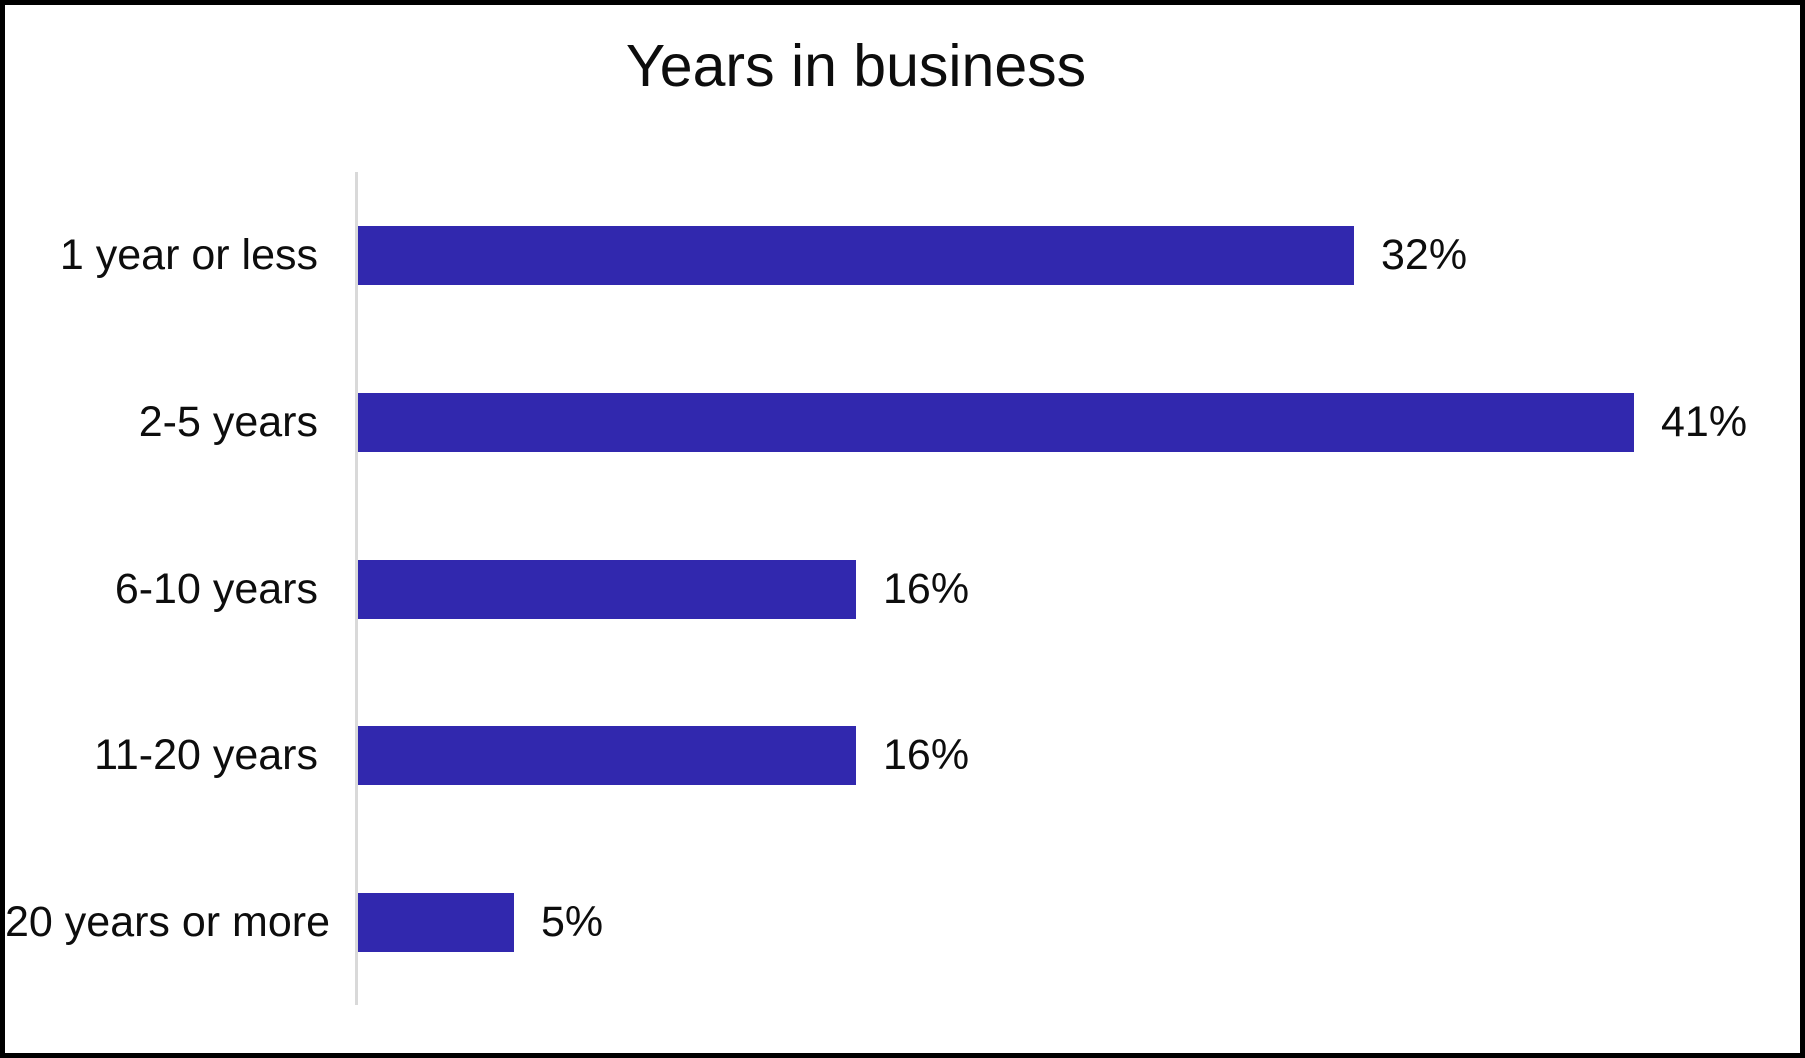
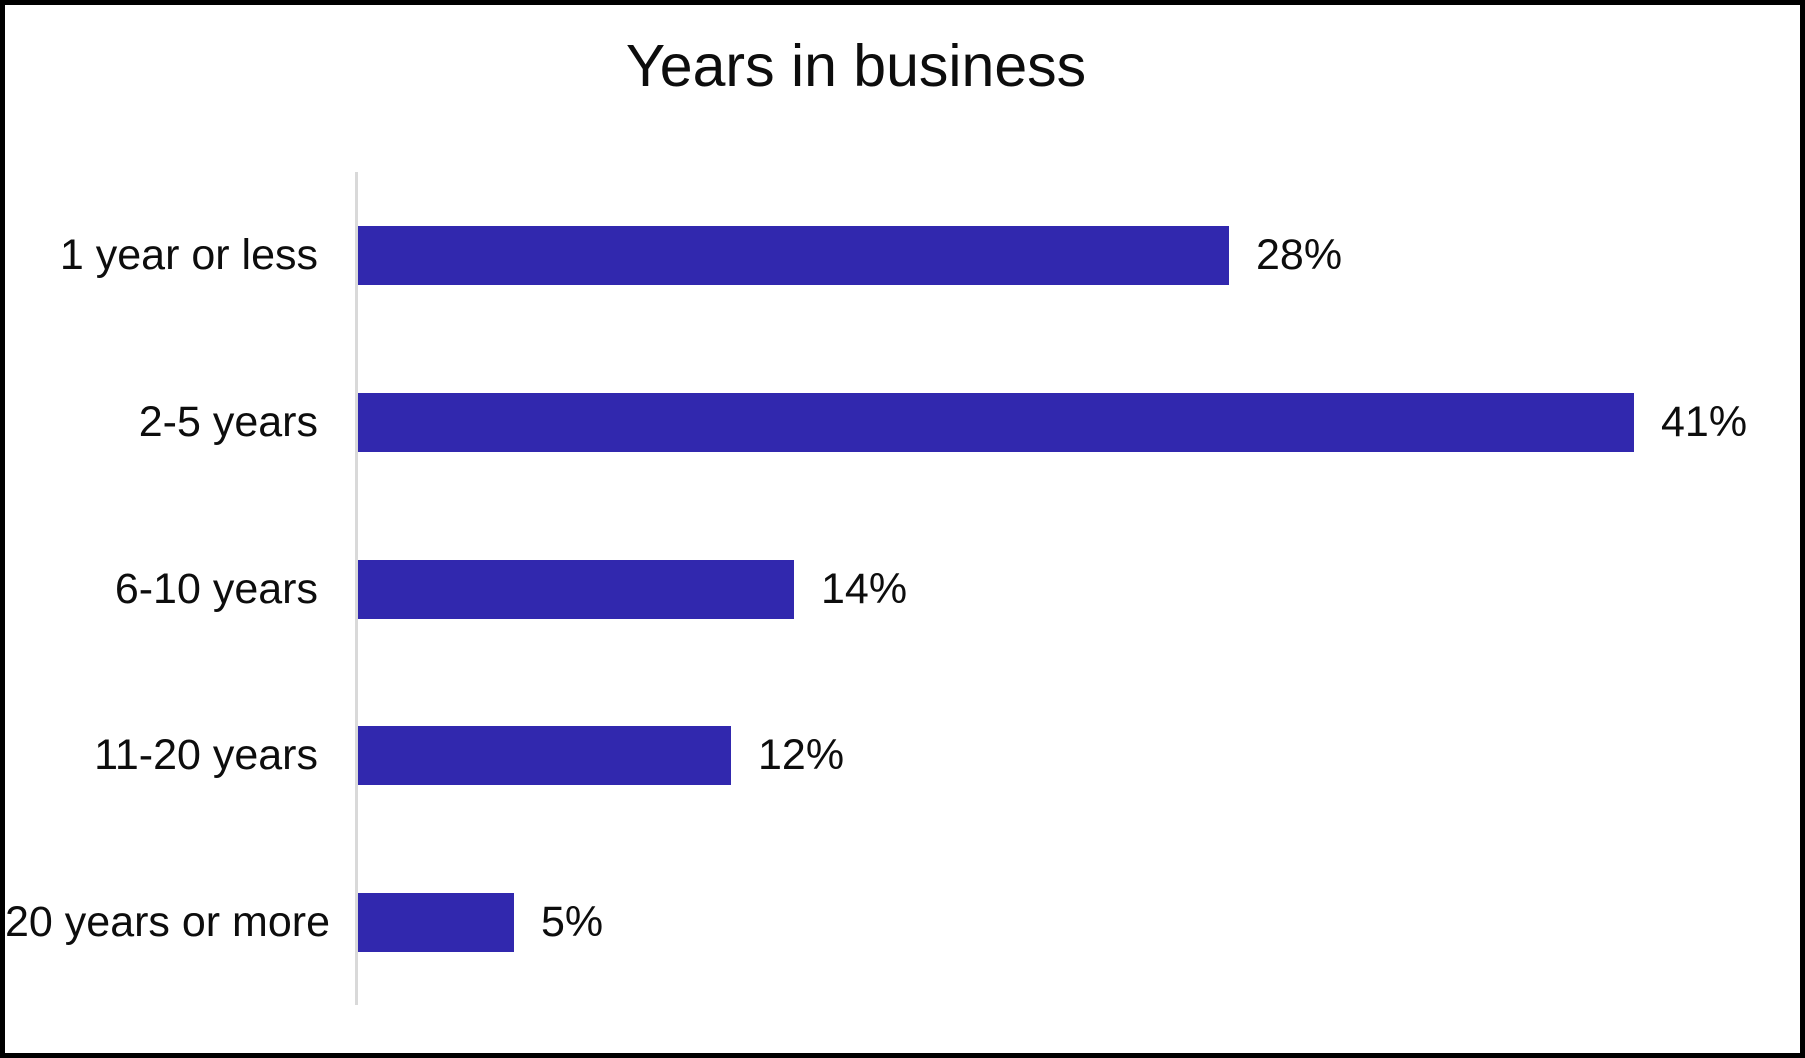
1 year or less: 32% -> 28%
6-10 years: 16% -> 14%
11-20 years: 16% -> 12%
